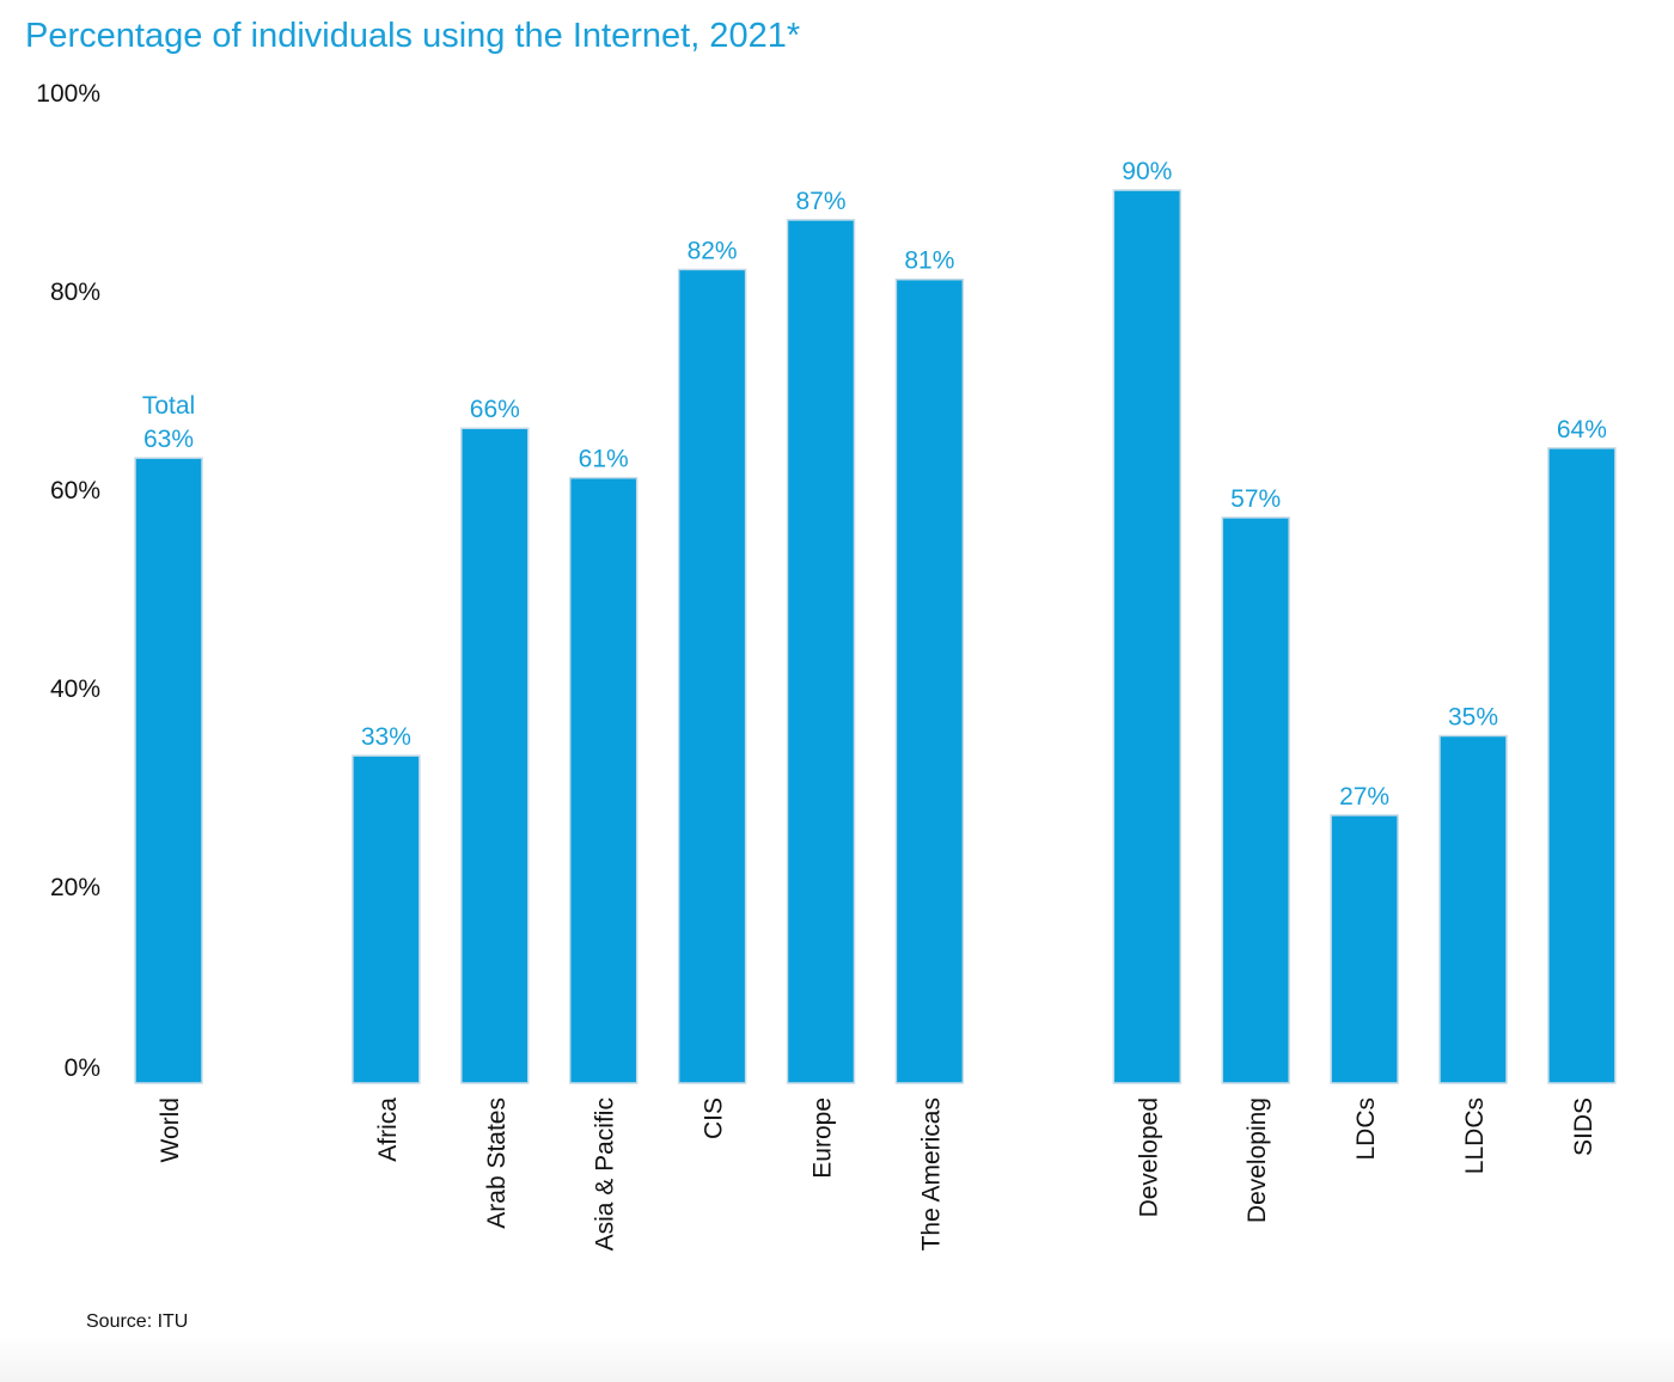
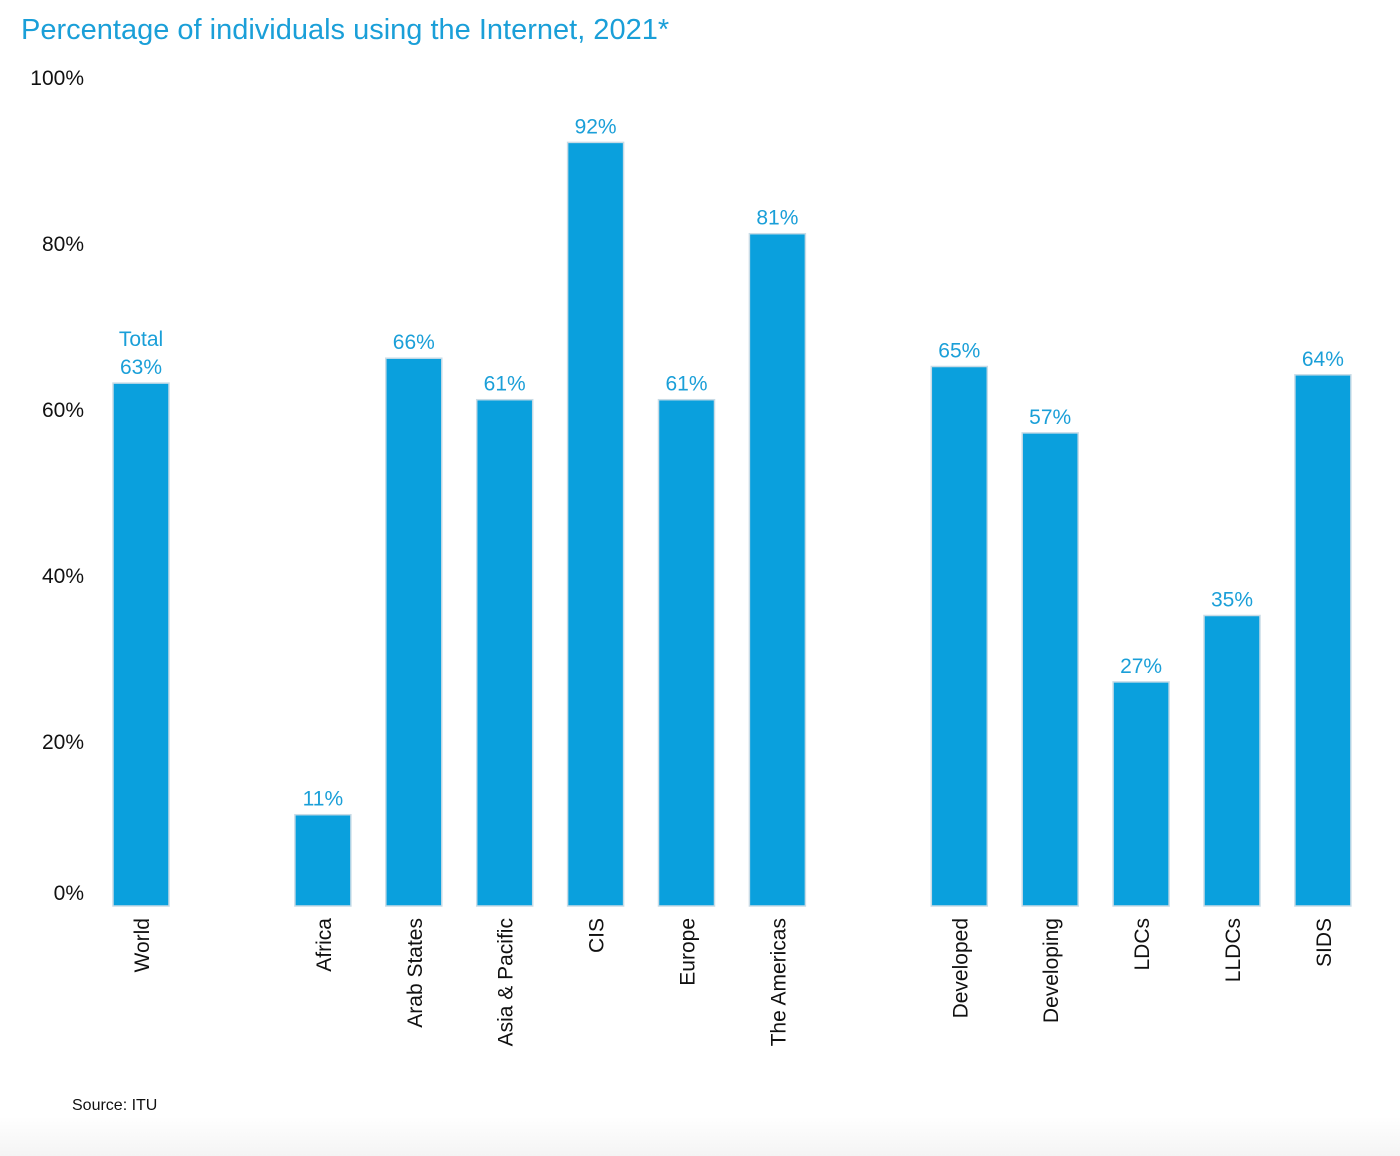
Africa: 33% -> 11%
CIS: 82% -> 92%
Europe: 87% -> 61%
Developed: 90% -> 65%
